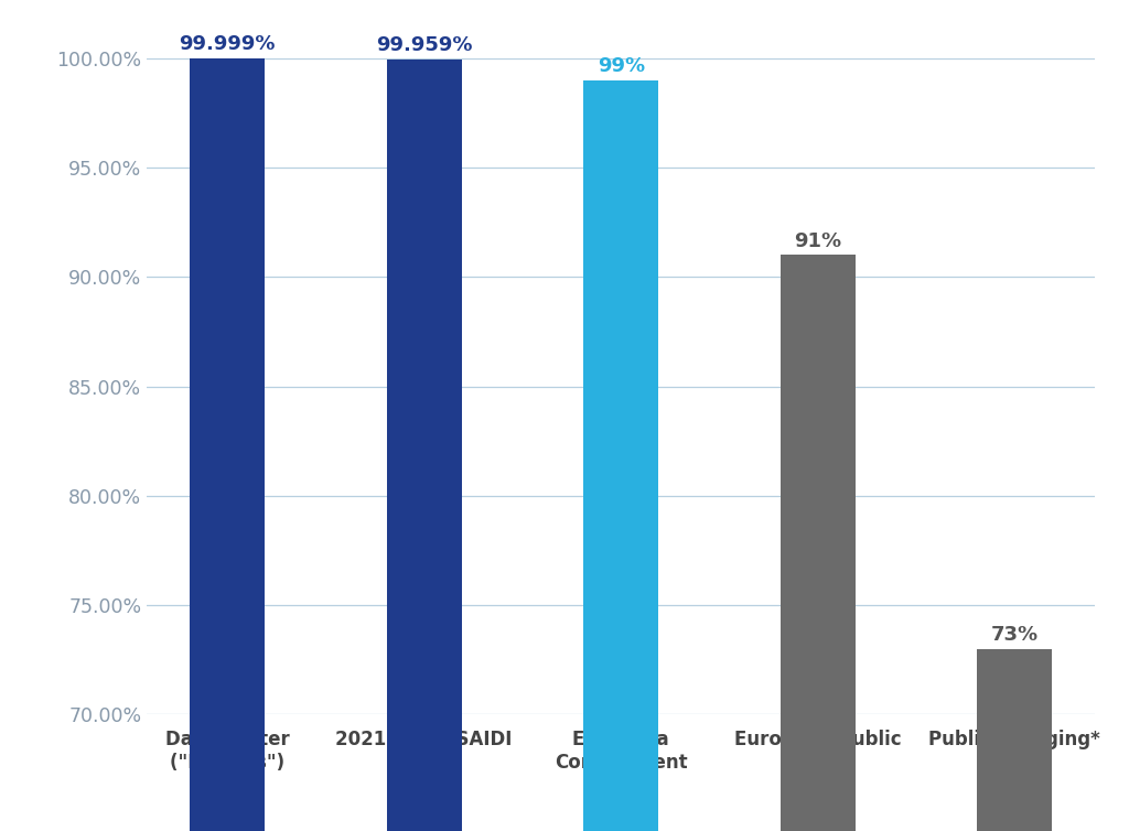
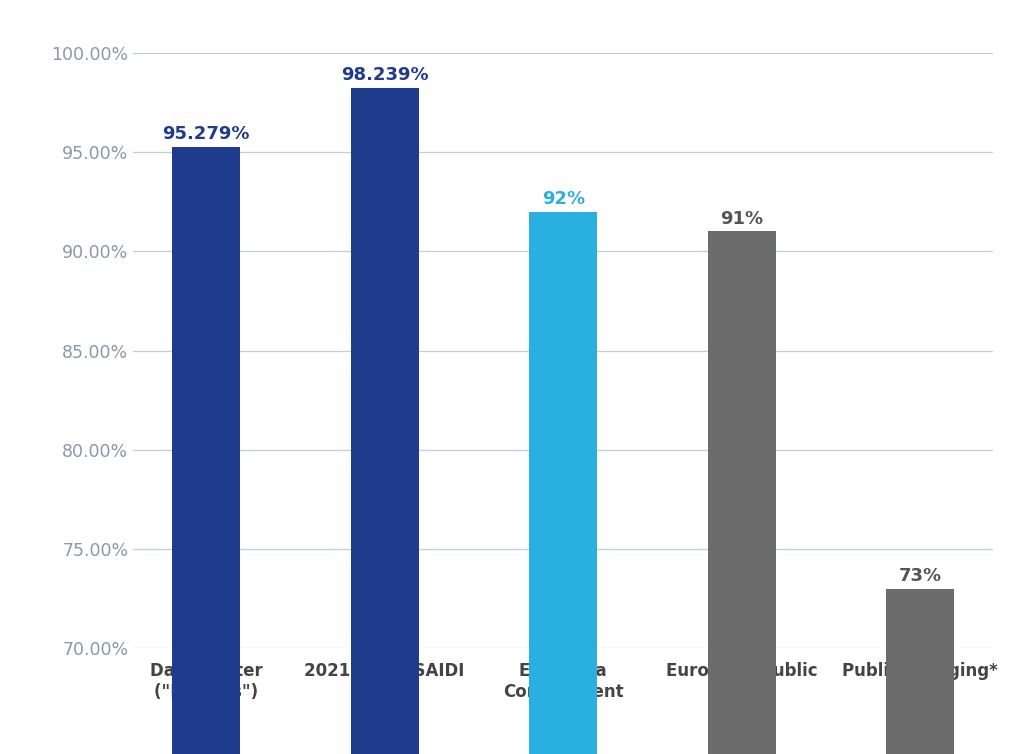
Data Center ("Five 9's"): 99.999% -> 95.279%
2021 PG&E SAIDI: 99.959% -> 98.239%
Electrada Commitment: 99% -> 92%
